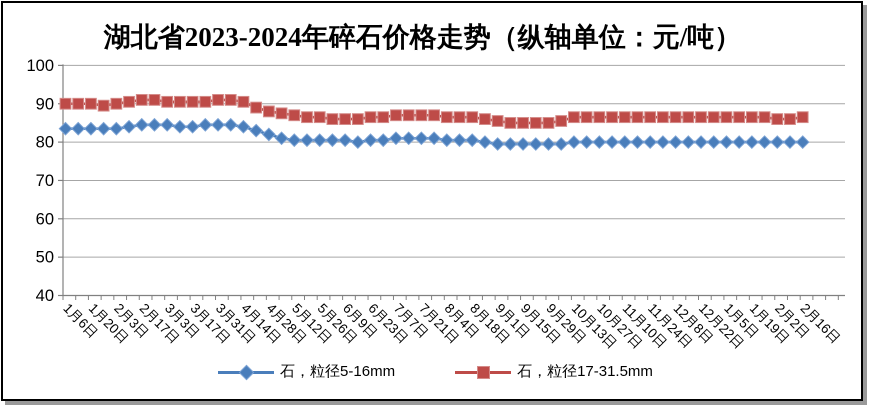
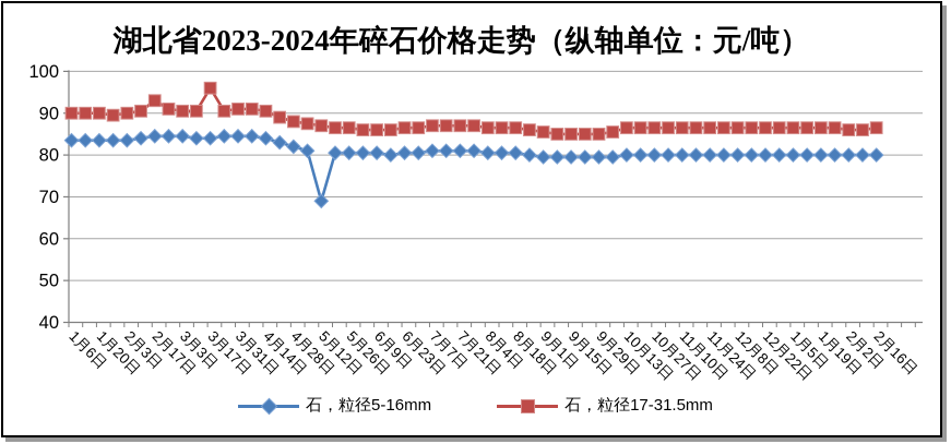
石，粒径17-31.5mm/2月17日: 91 -> 93
石，粒径17-31.5mm/3月17日: 90 -> 96
石，粒径5-16mm/5月12日: 80 -> 69
